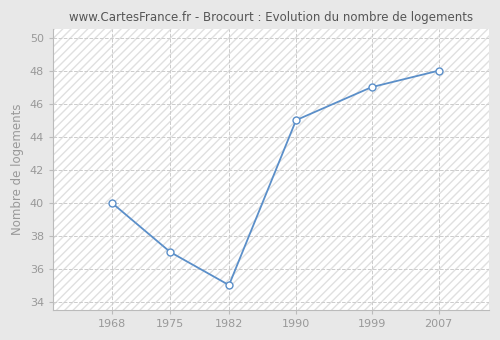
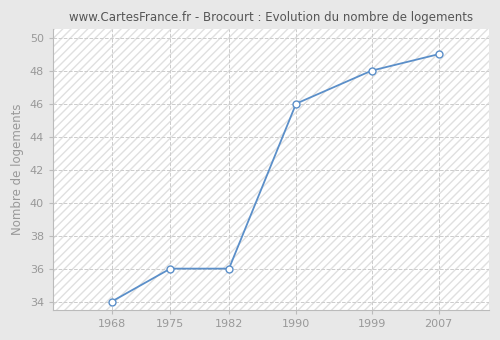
1968: 40 -> 34
1975: 37 -> 36
1982: 35 -> 36
1990: 45 -> 46
1999: 47 -> 48
2007: 48 -> 49
